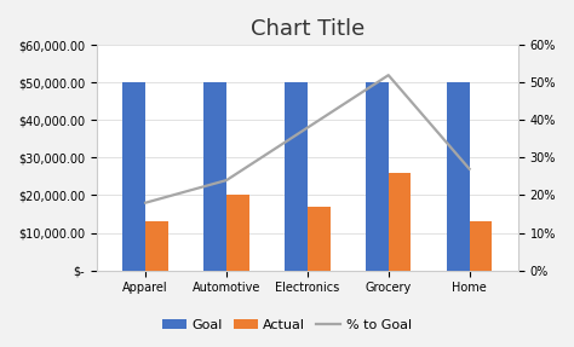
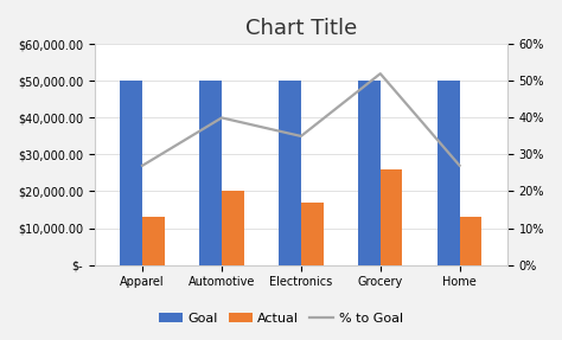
% to Goal/Apparel: 18% -> 27%
% to Goal/Automotive: 24% -> 40%
% to Goal/Electronics: 38% -> 35%
